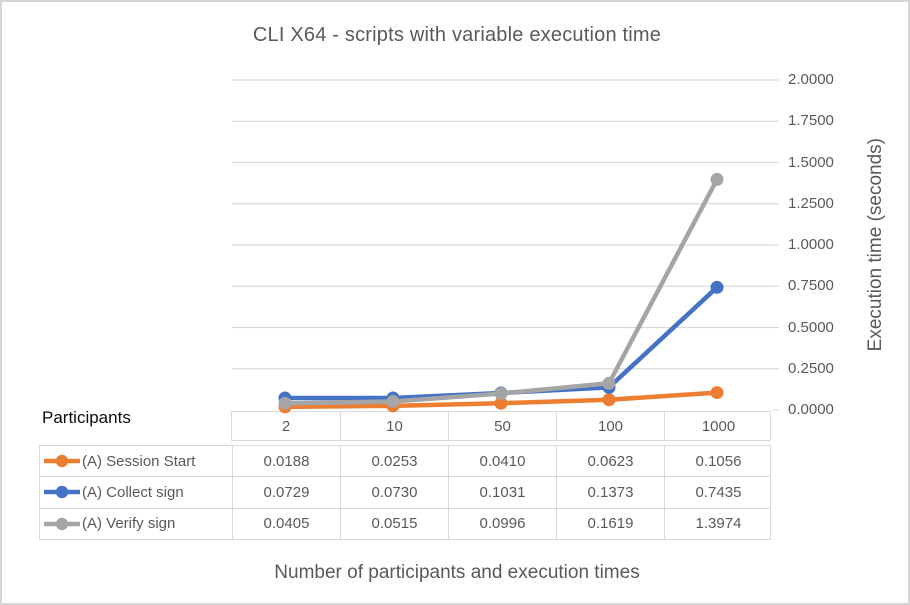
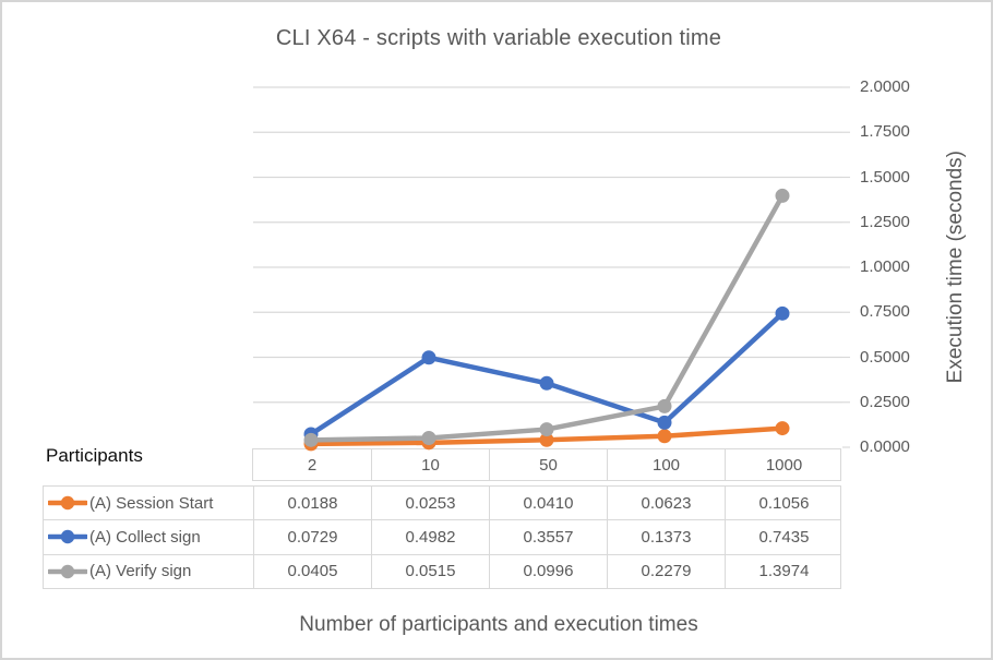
(A) Collect sign/10: 0.0730 -> 0.4982
(A) Collect sign/50: 0.1031 -> 0.3557
(A) Verify sign/100: 0.1619 -> 0.2279
